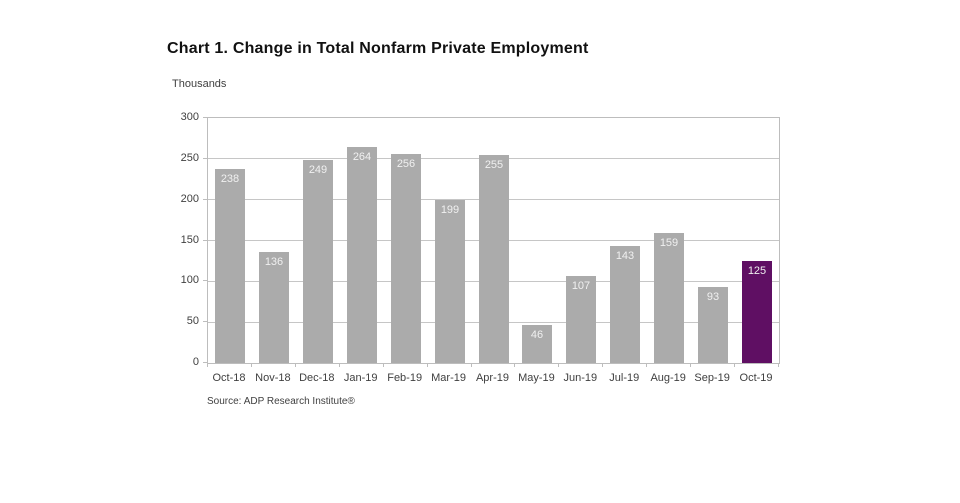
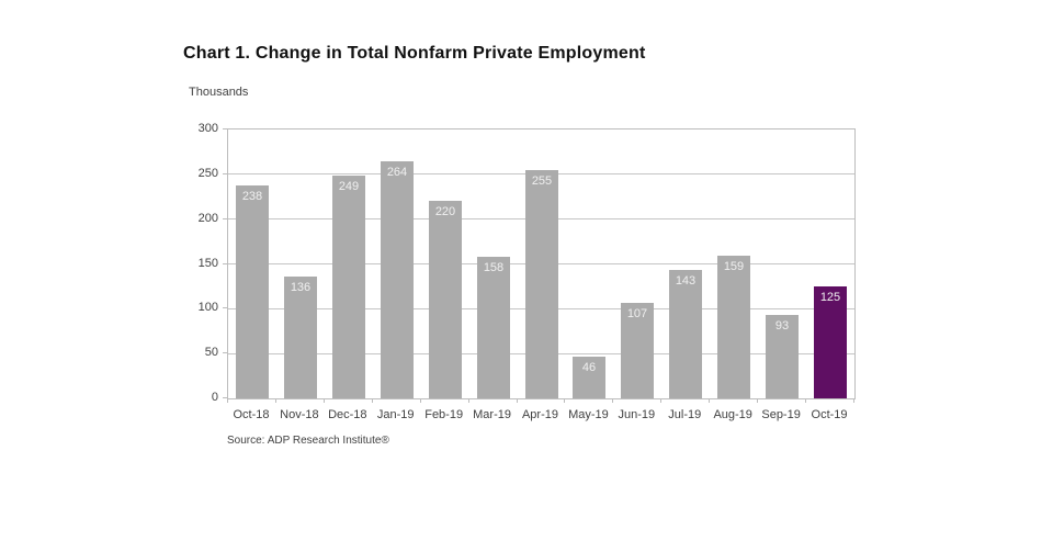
Feb-19: 256 -> 220
Mar-19: 199 -> 158
